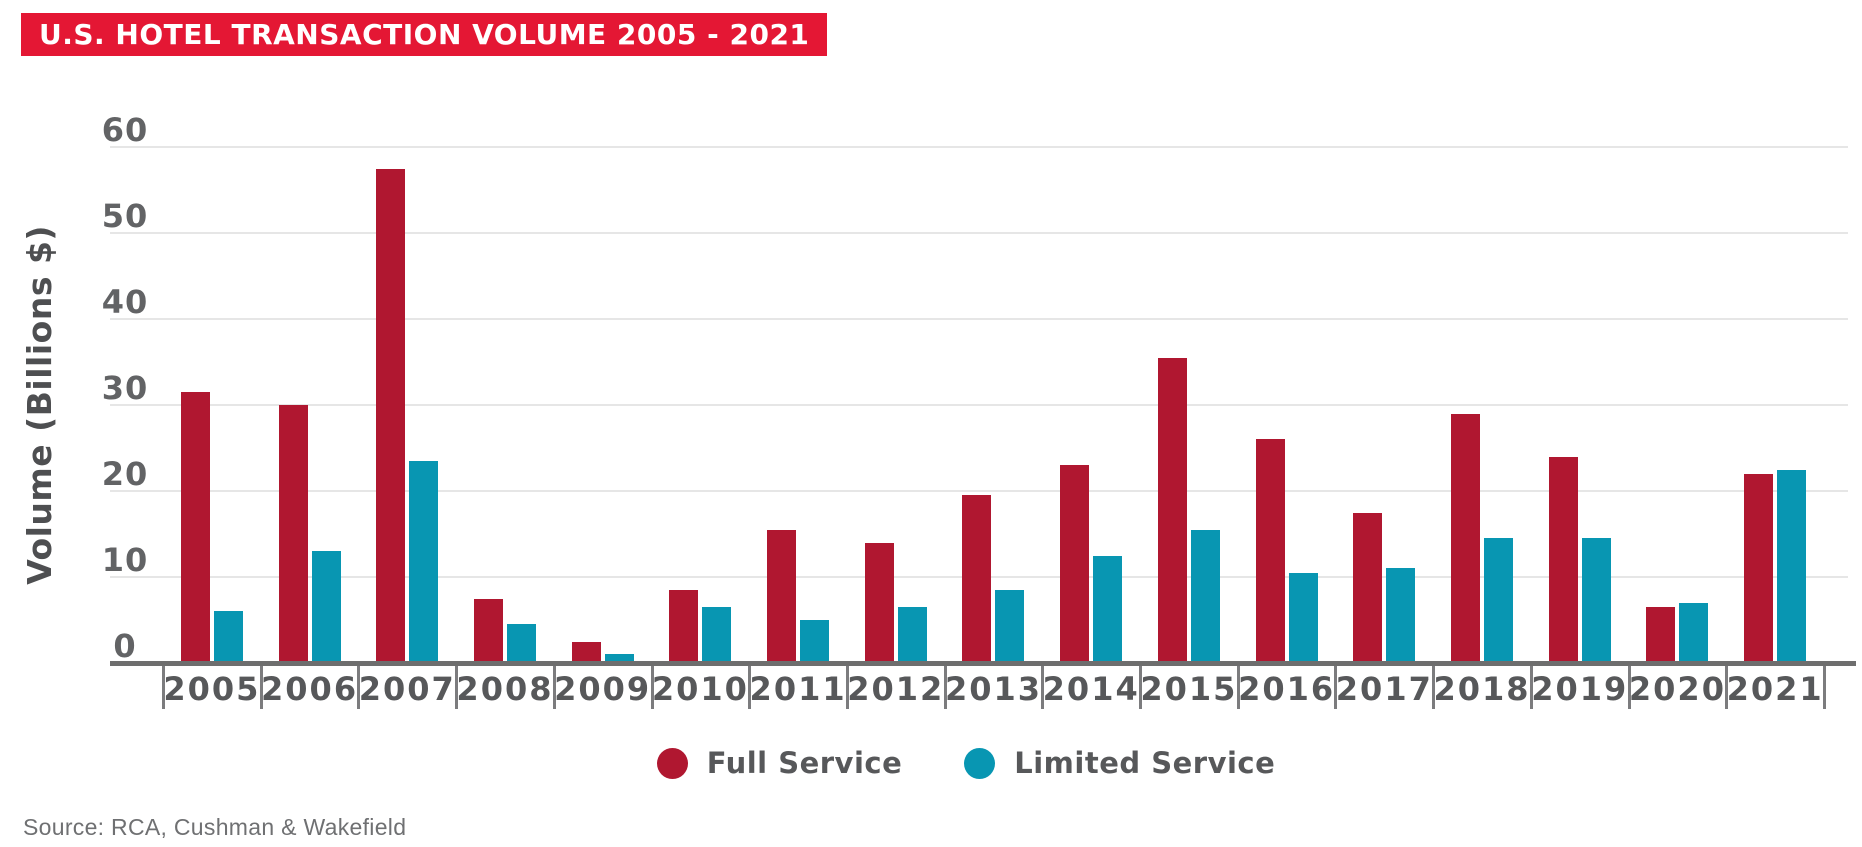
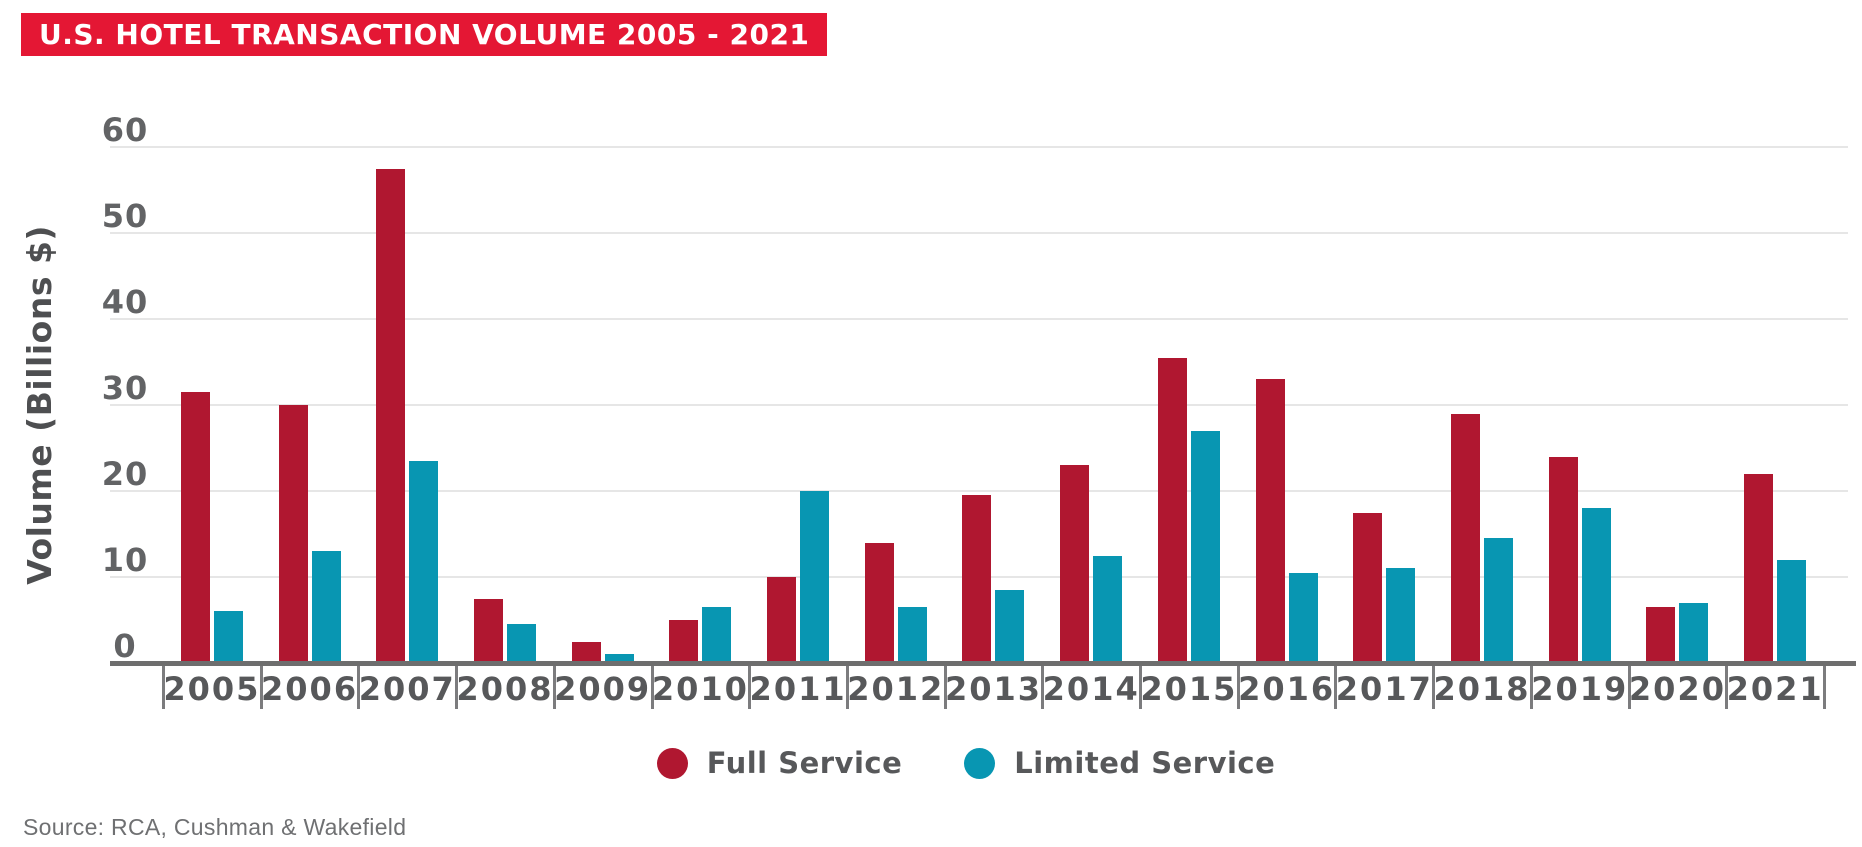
Full Service/2010: 8 -> 5
Full Service/2011: 16 -> 10
Limited Service/2011: 5 -> 20
Limited Service/2015: 16 -> 27
Full Service/2016: 26 -> 33
Limited Service/2019: 14 -> 18
Limited Service/2021: 22 -> 12
